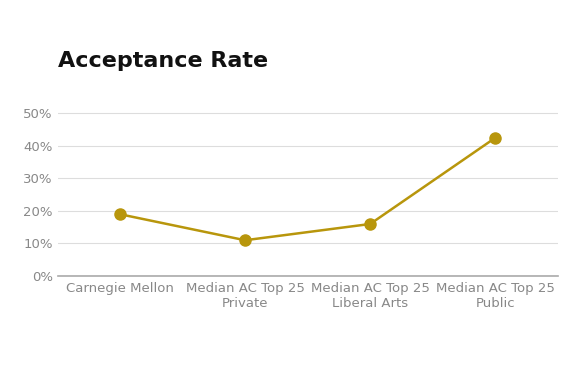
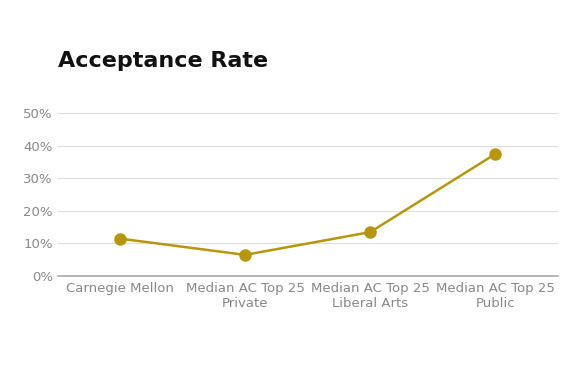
Carnegie Mellon: 19.0% -> 11.5%
Median AC Top 25 Private: 11.0% -> 6.5%
Median AC Top 25 Liberal Arts: 16.0% -> 13.5%
Median AC Top 25 Public: 42.5% -> 37.5%
